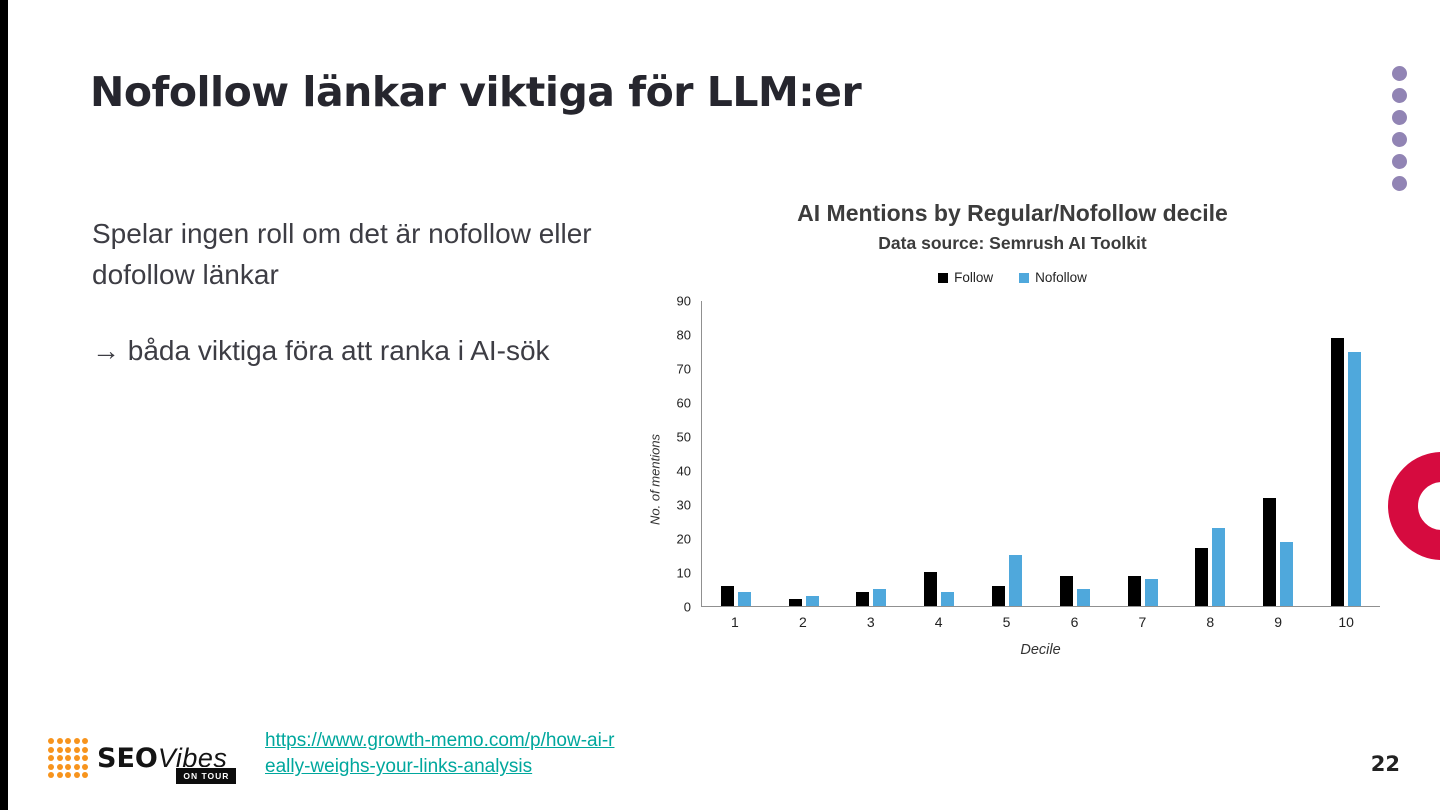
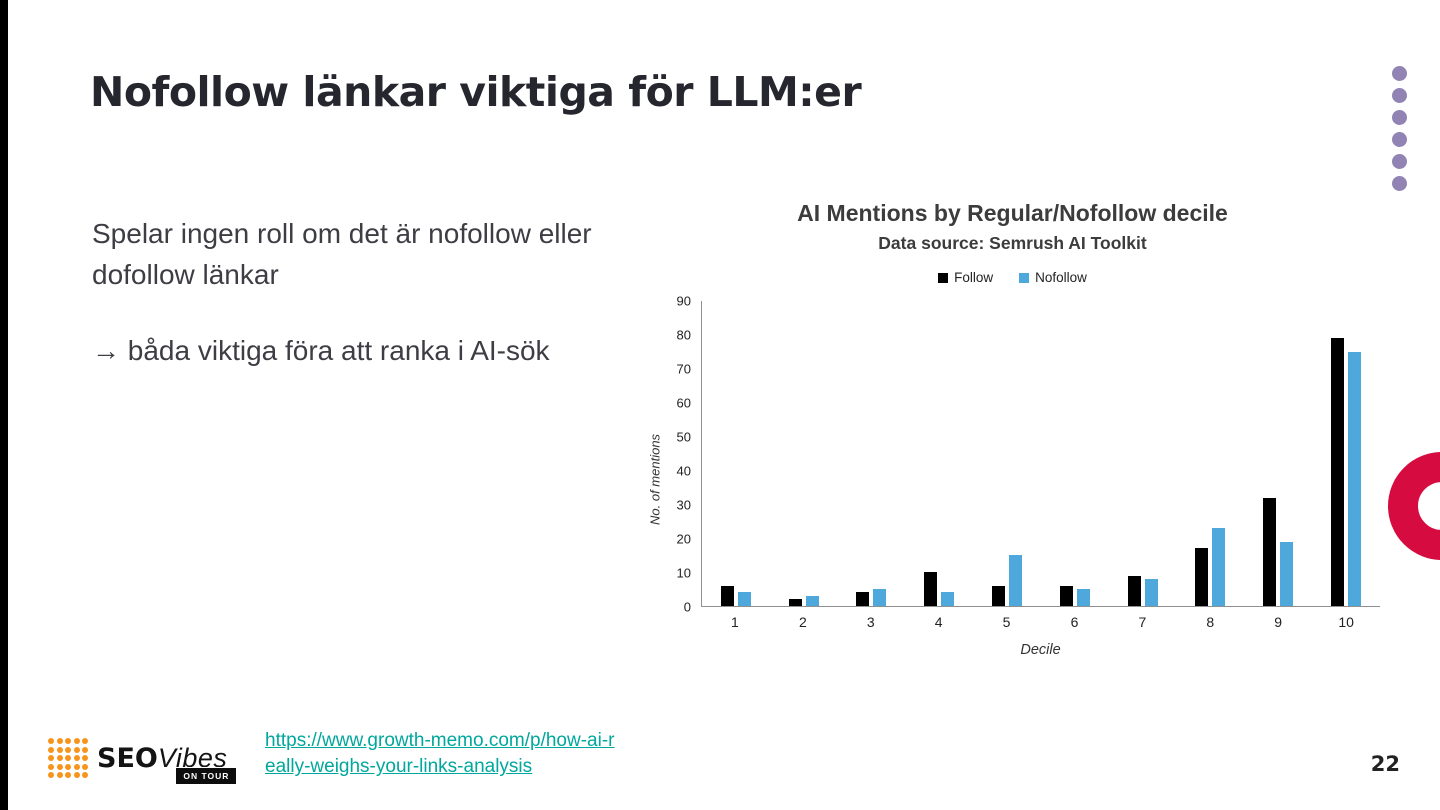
Follow/6: 9 -> 6
